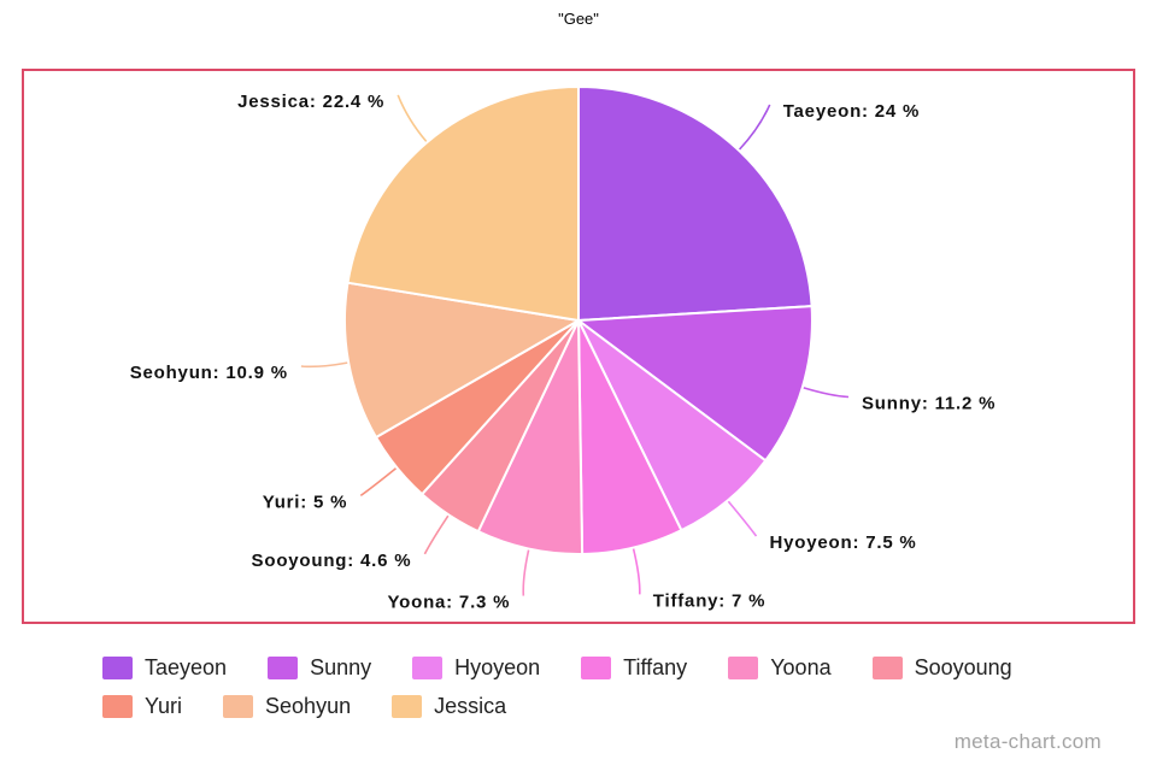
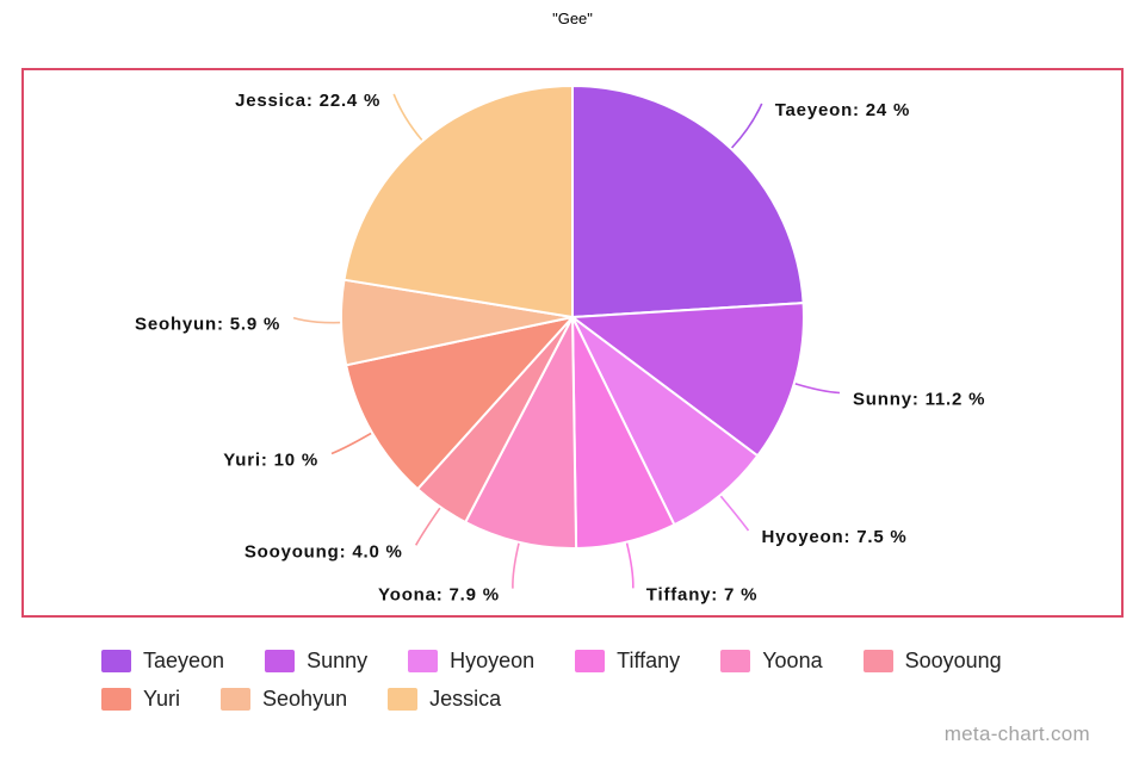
Yoona: 7.3 -> 7.9
Sooyoung: 4.6 -> 4.0
Yuri: 5 -> 10
Seohyun: 10.9 -> 5.9
